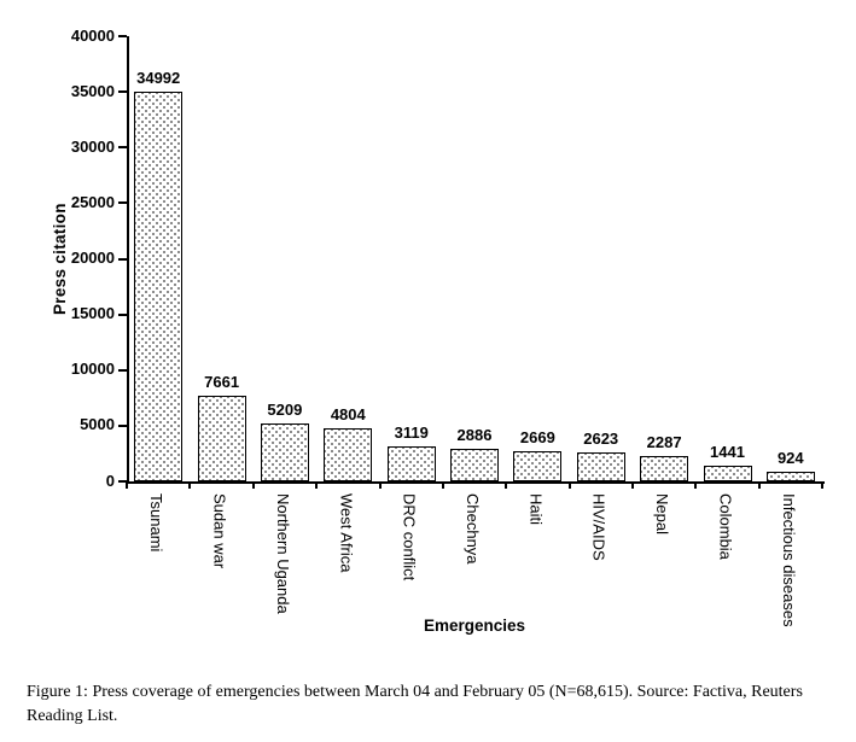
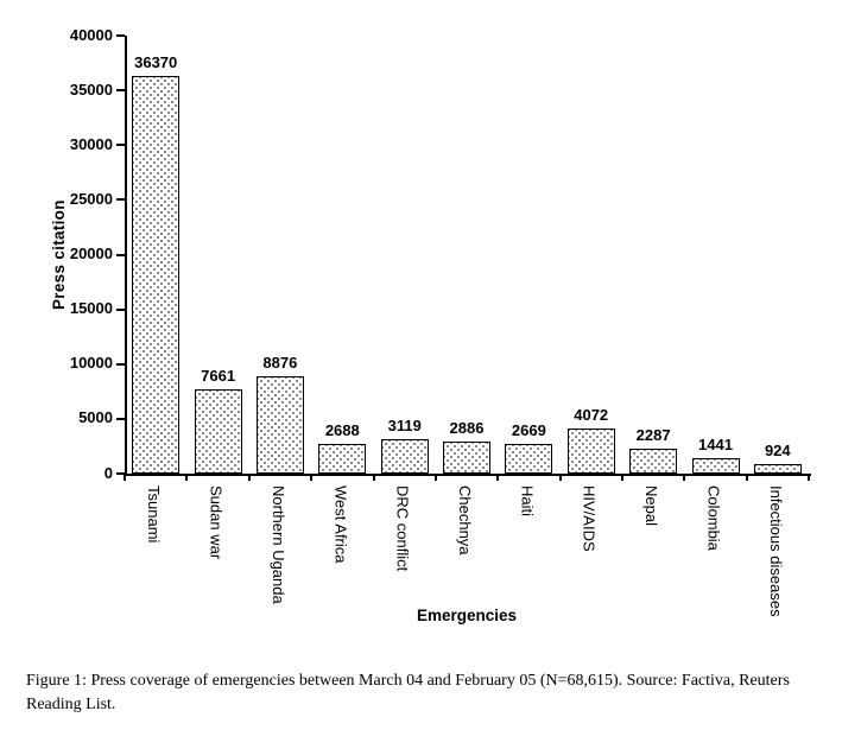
Tsunami: 34992 -> 36370
Northern Uganda: 5209 -> 8876
West Africa: 4804 -> 2688
HIV/AIDS: 2623 -> 4072
